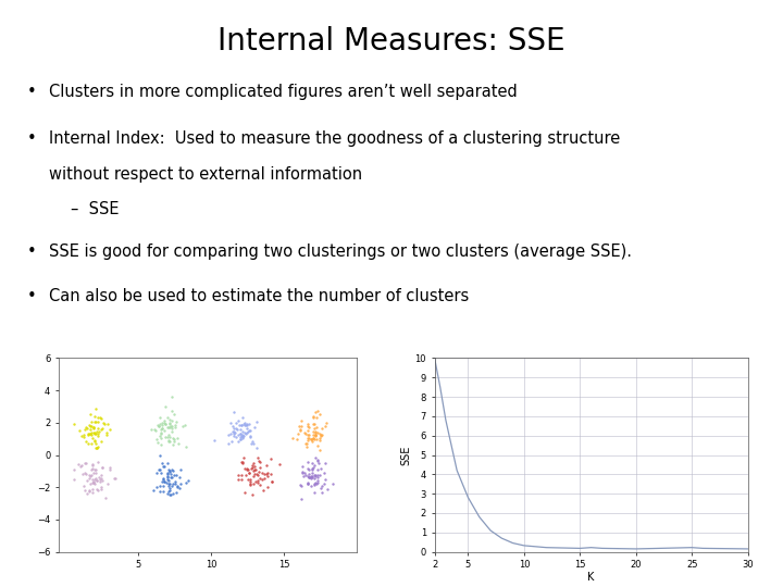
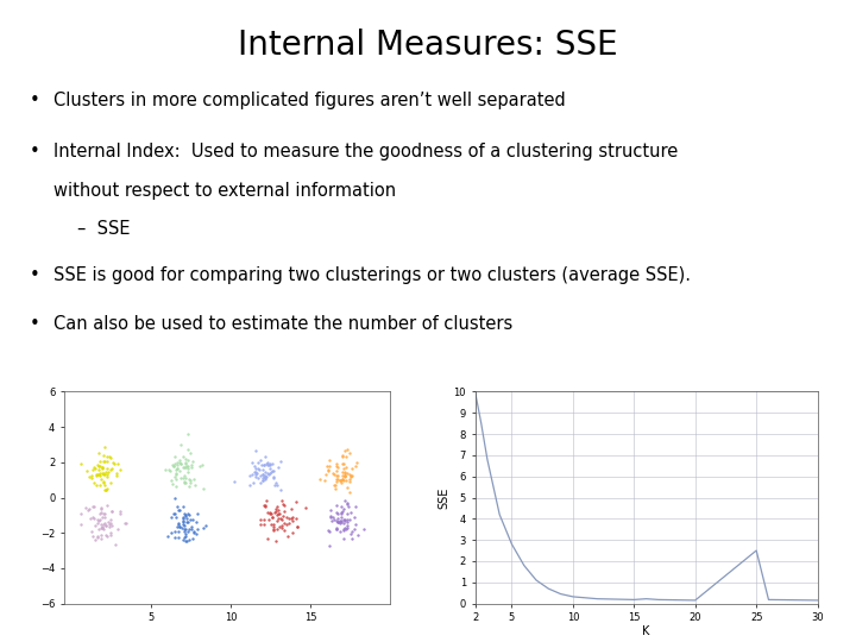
25: 0.2 -> 2.5
